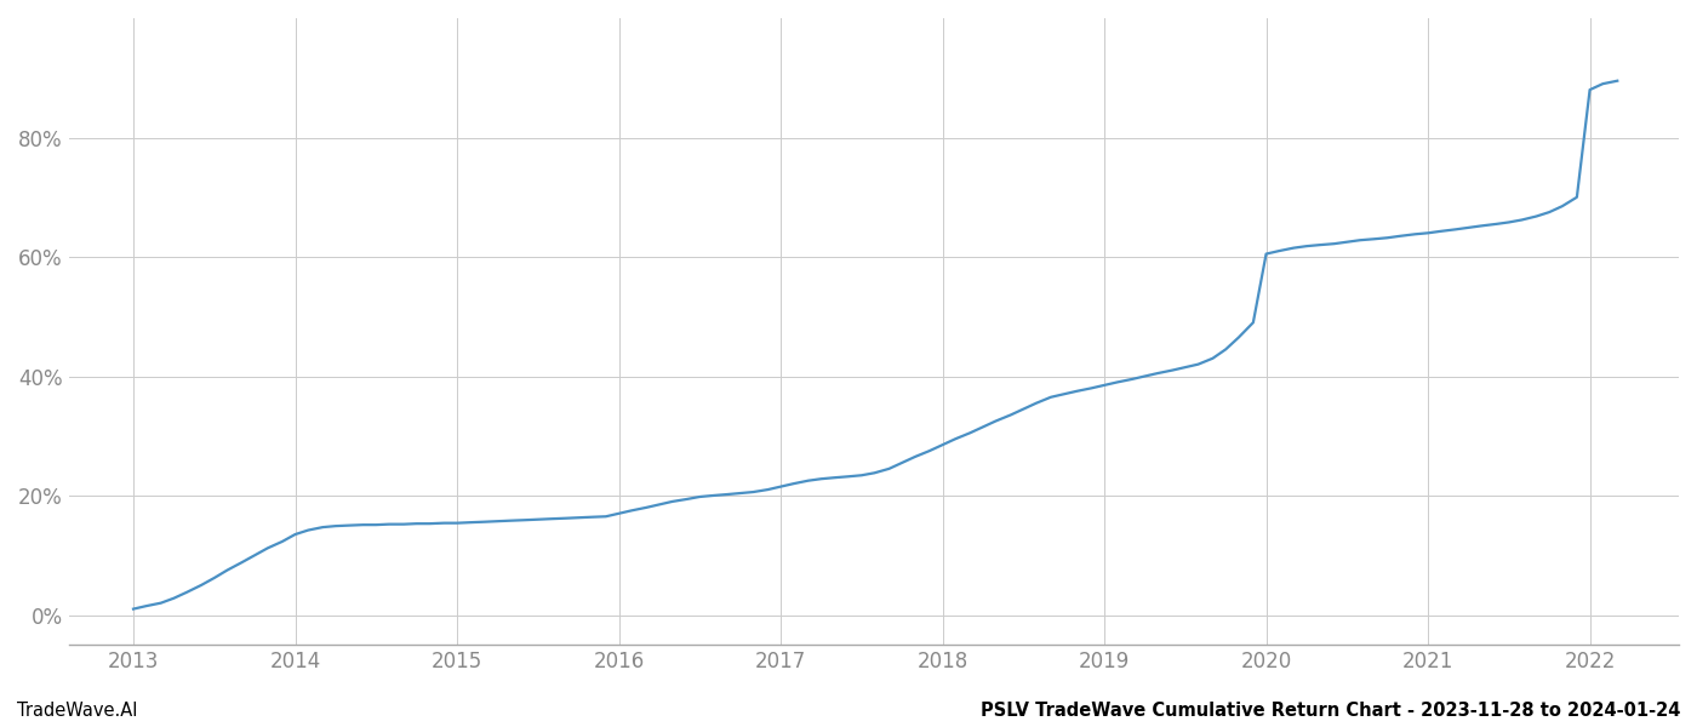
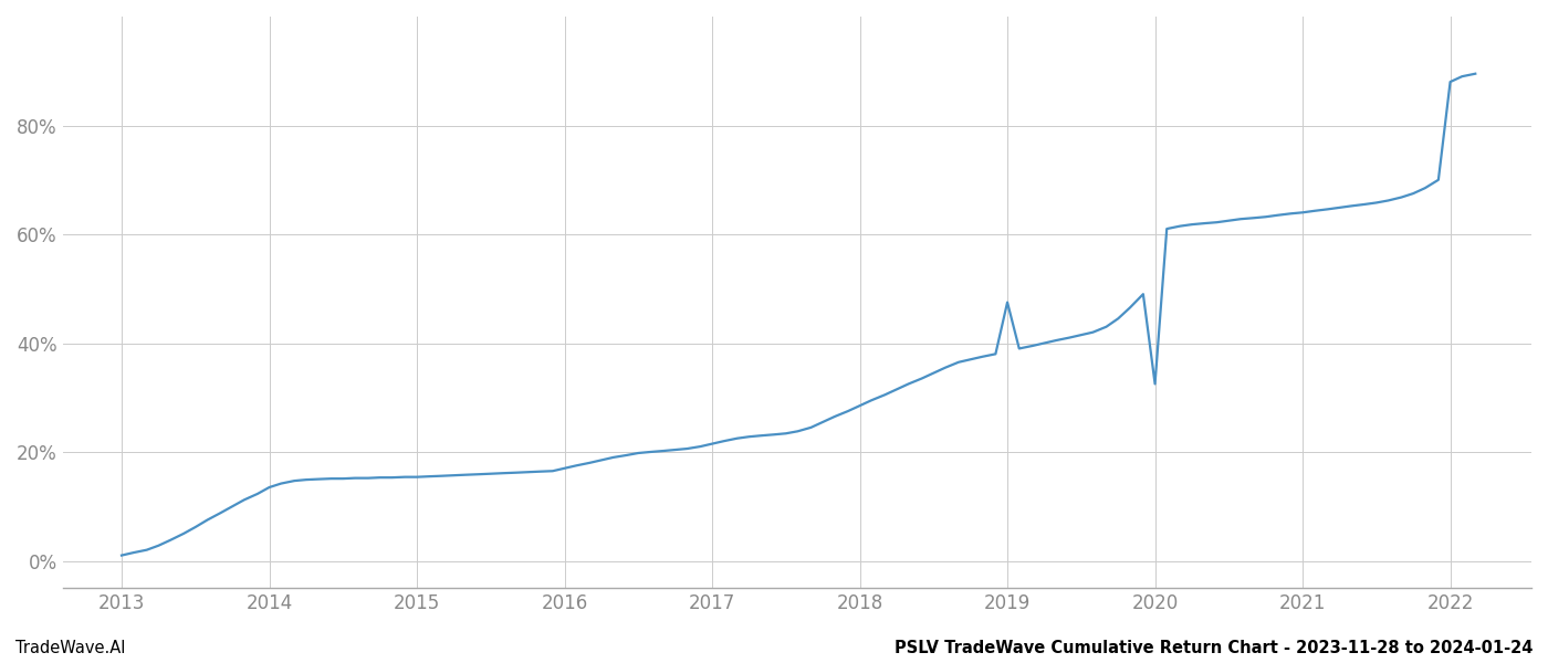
2019: 38.5% -> 47.5%
2020: 60.5% -> 32.5%
